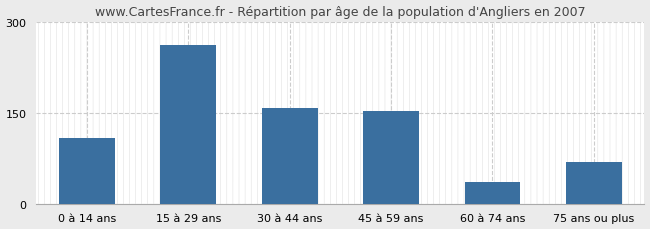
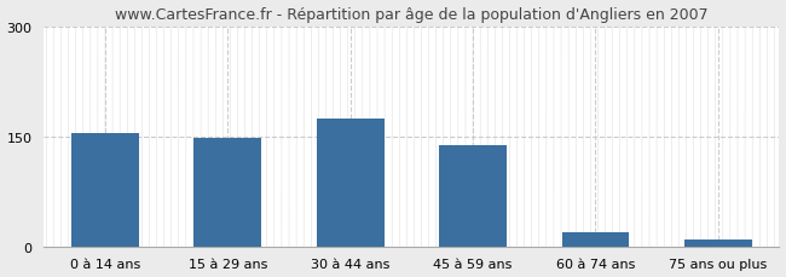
0 à 14 ans: 108 -> 155
15 à 29 ans: 262 -> 148
30 à 44 ans: 158 -> 174
45 à 59 ans: 152 -> 138
60 à 74 ans: 36 -> 20
75 ans ou plus: 68 -> 10
